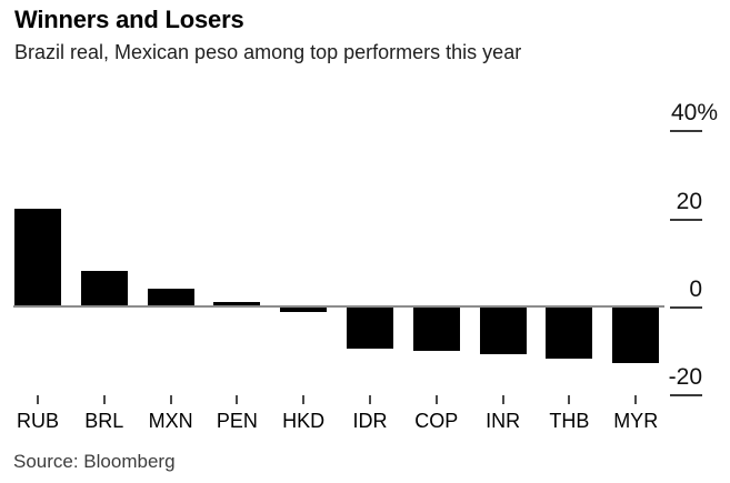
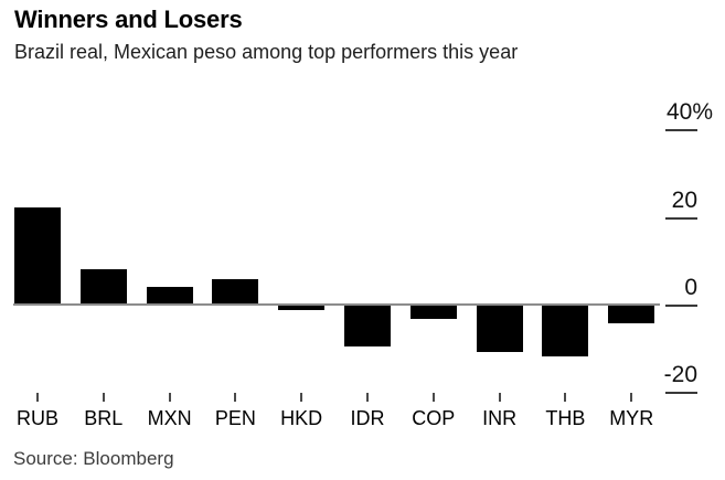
PEN: 1 -> 6
COP: -10 -> -3
MYR: -13 -> -4
